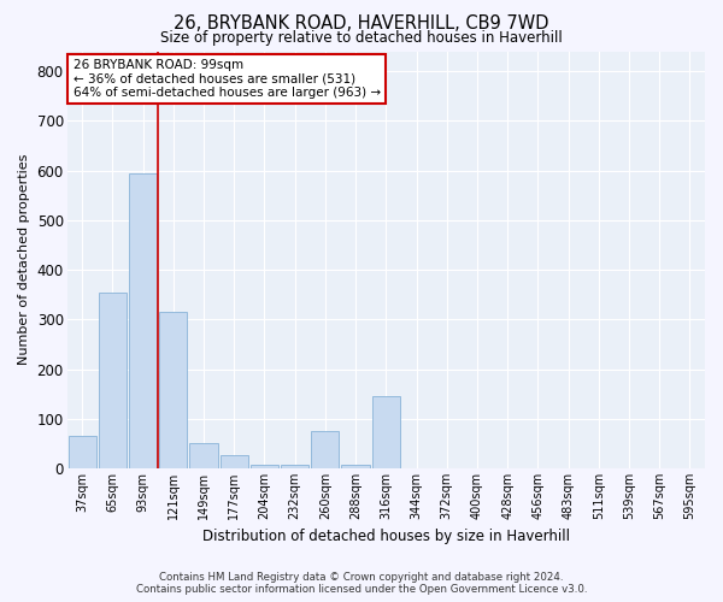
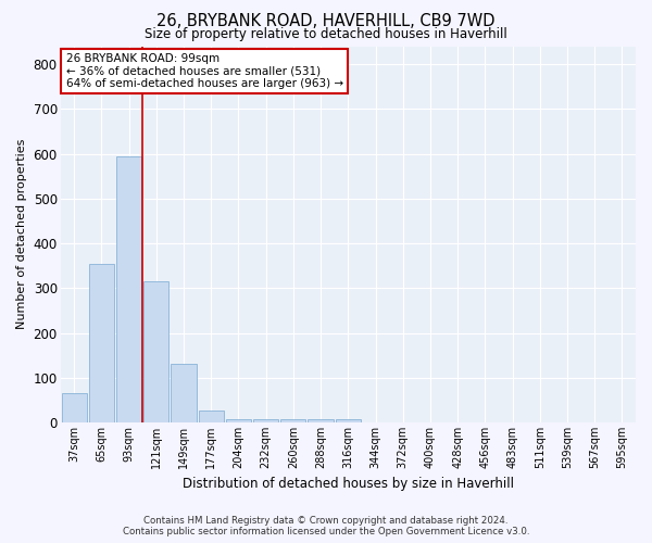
149sqm: 50 -> 130
260sqm: 75 -> 8
316sqm: 145 -> 8
